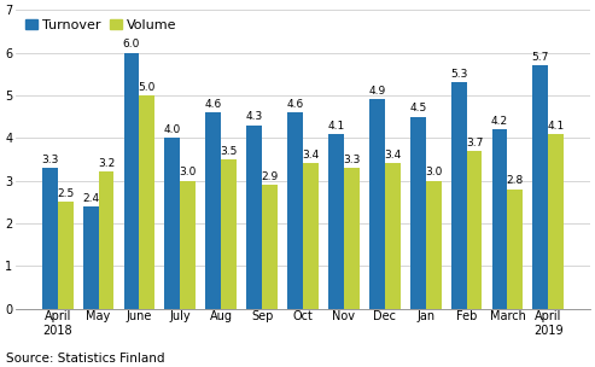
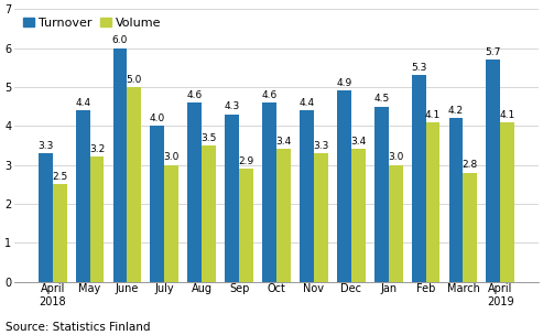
Turnover/May: 2.4 -> 4.4
Turnover/Nov: 4.1 -> 4.4
Volume/Feb: 3.7 -> 4.1
